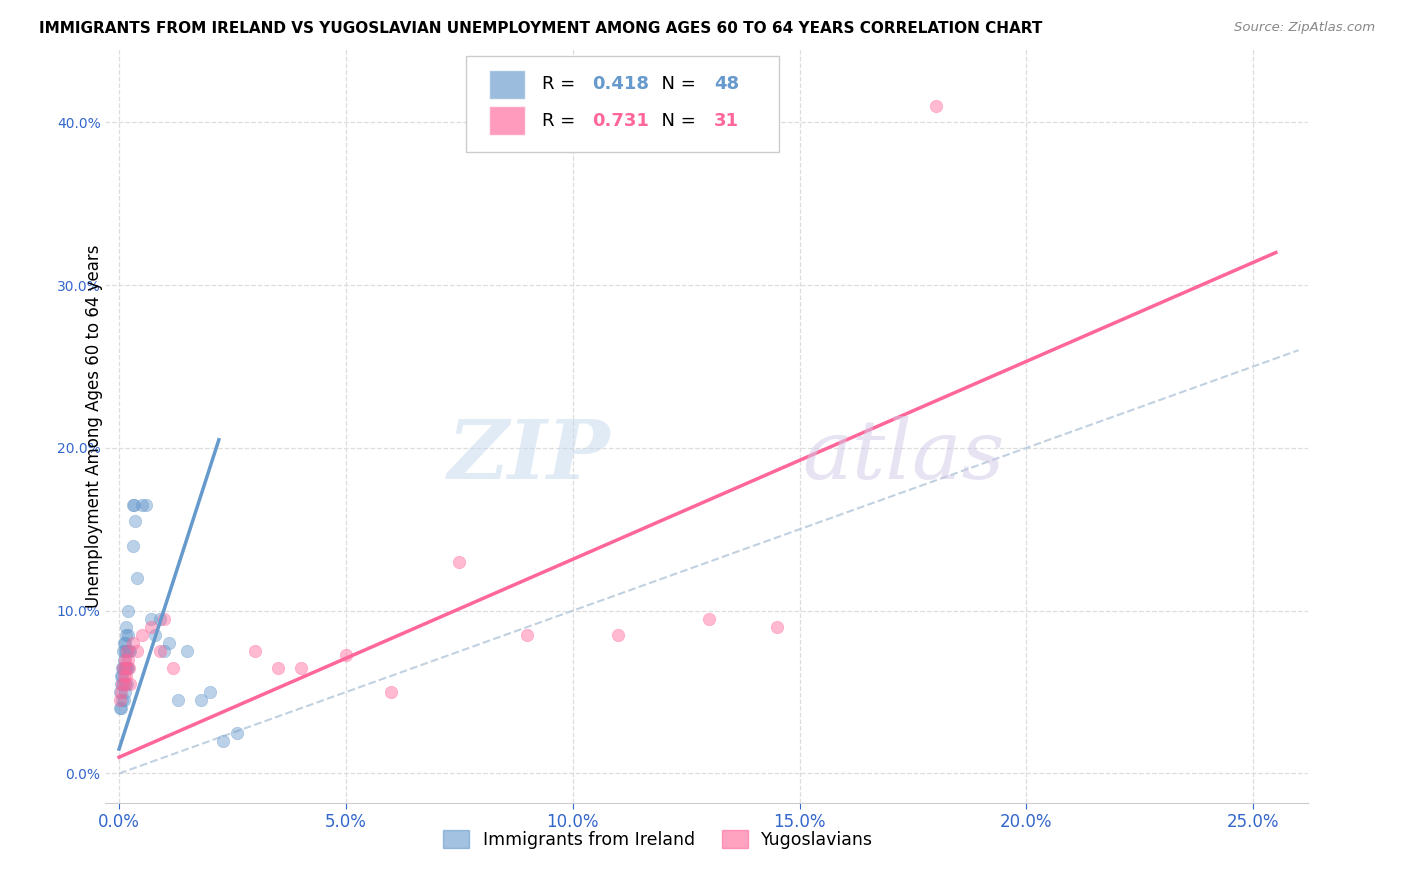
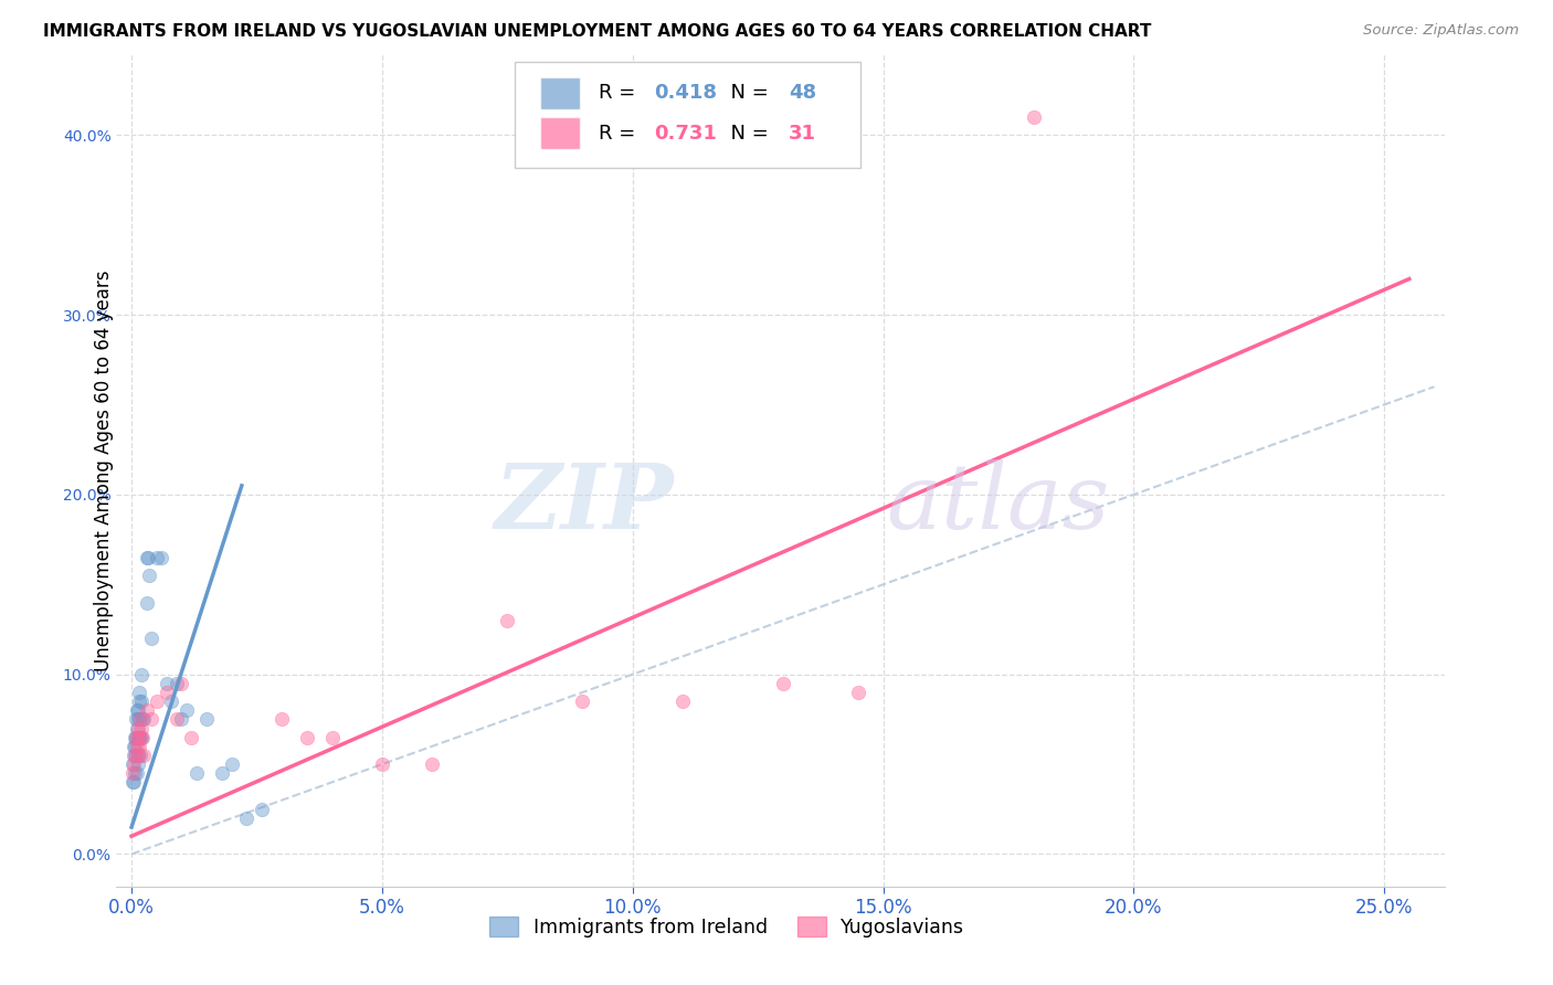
Yugoslavians/5.0%: 7.3% -> 5.0%
